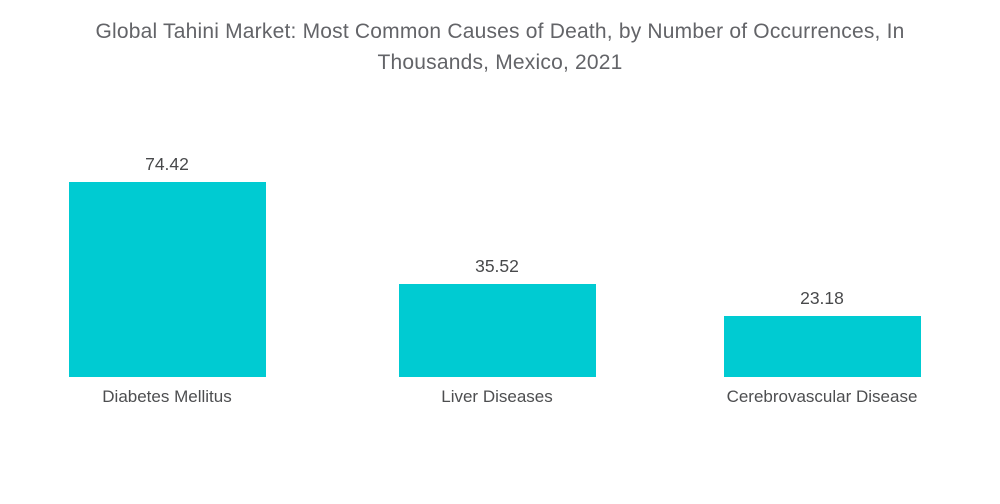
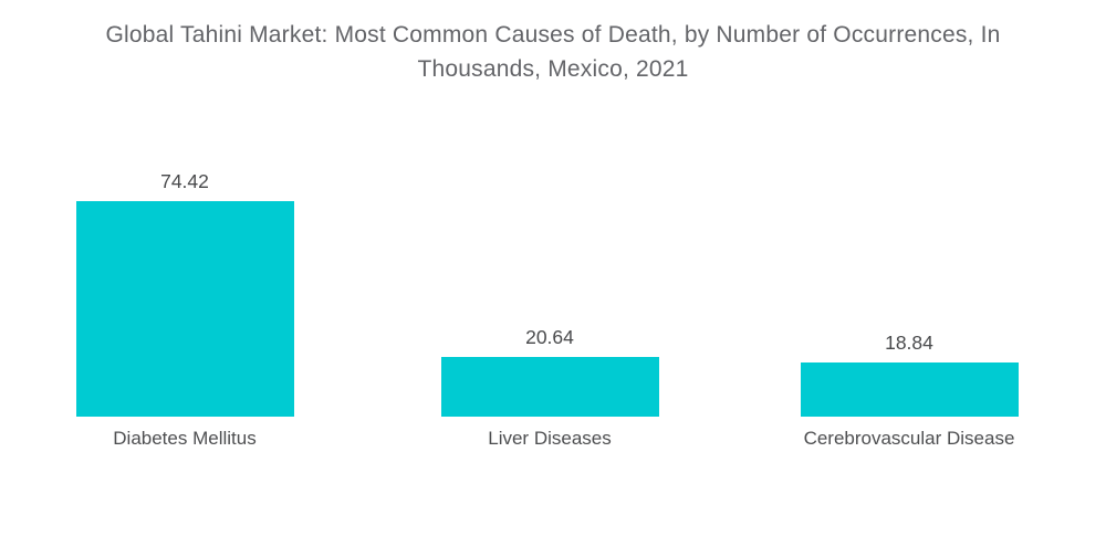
Liver Diseases: 35.52 -> 20.64
Cerebrovascular Disease: 23.18 -> 18.84
